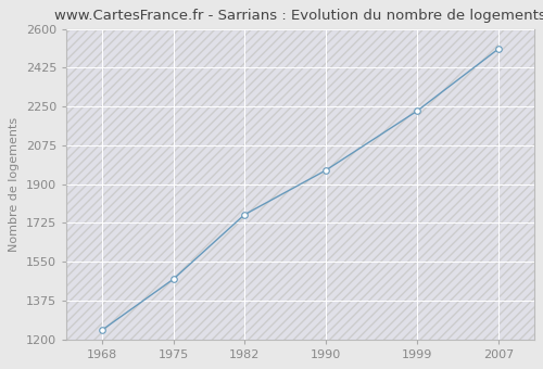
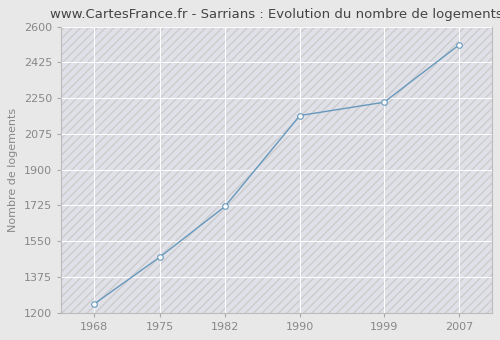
1982: 1762 -> 1720
1990: 1962 -> 2165
